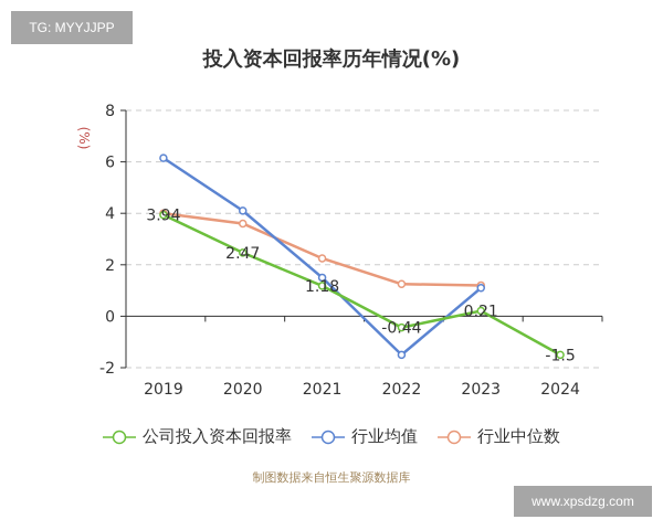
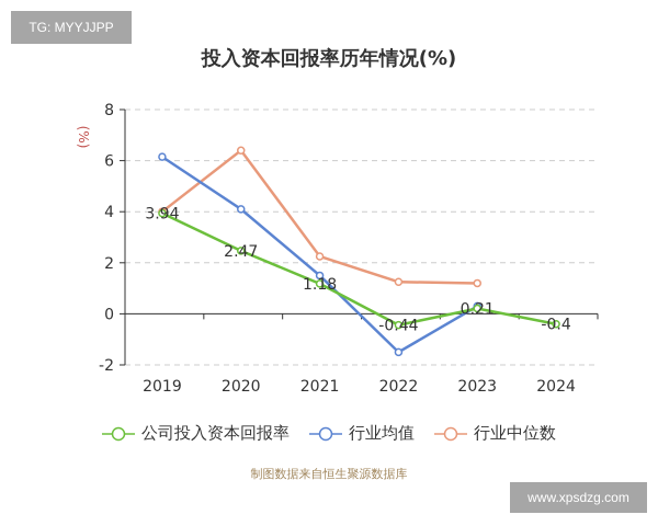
行业中位数/2020: 3.6 -> 6.4
行业均值/2023: 1.1 -> 0.3
公司投入资本回报率/2024: -1.5 -> -0.4
